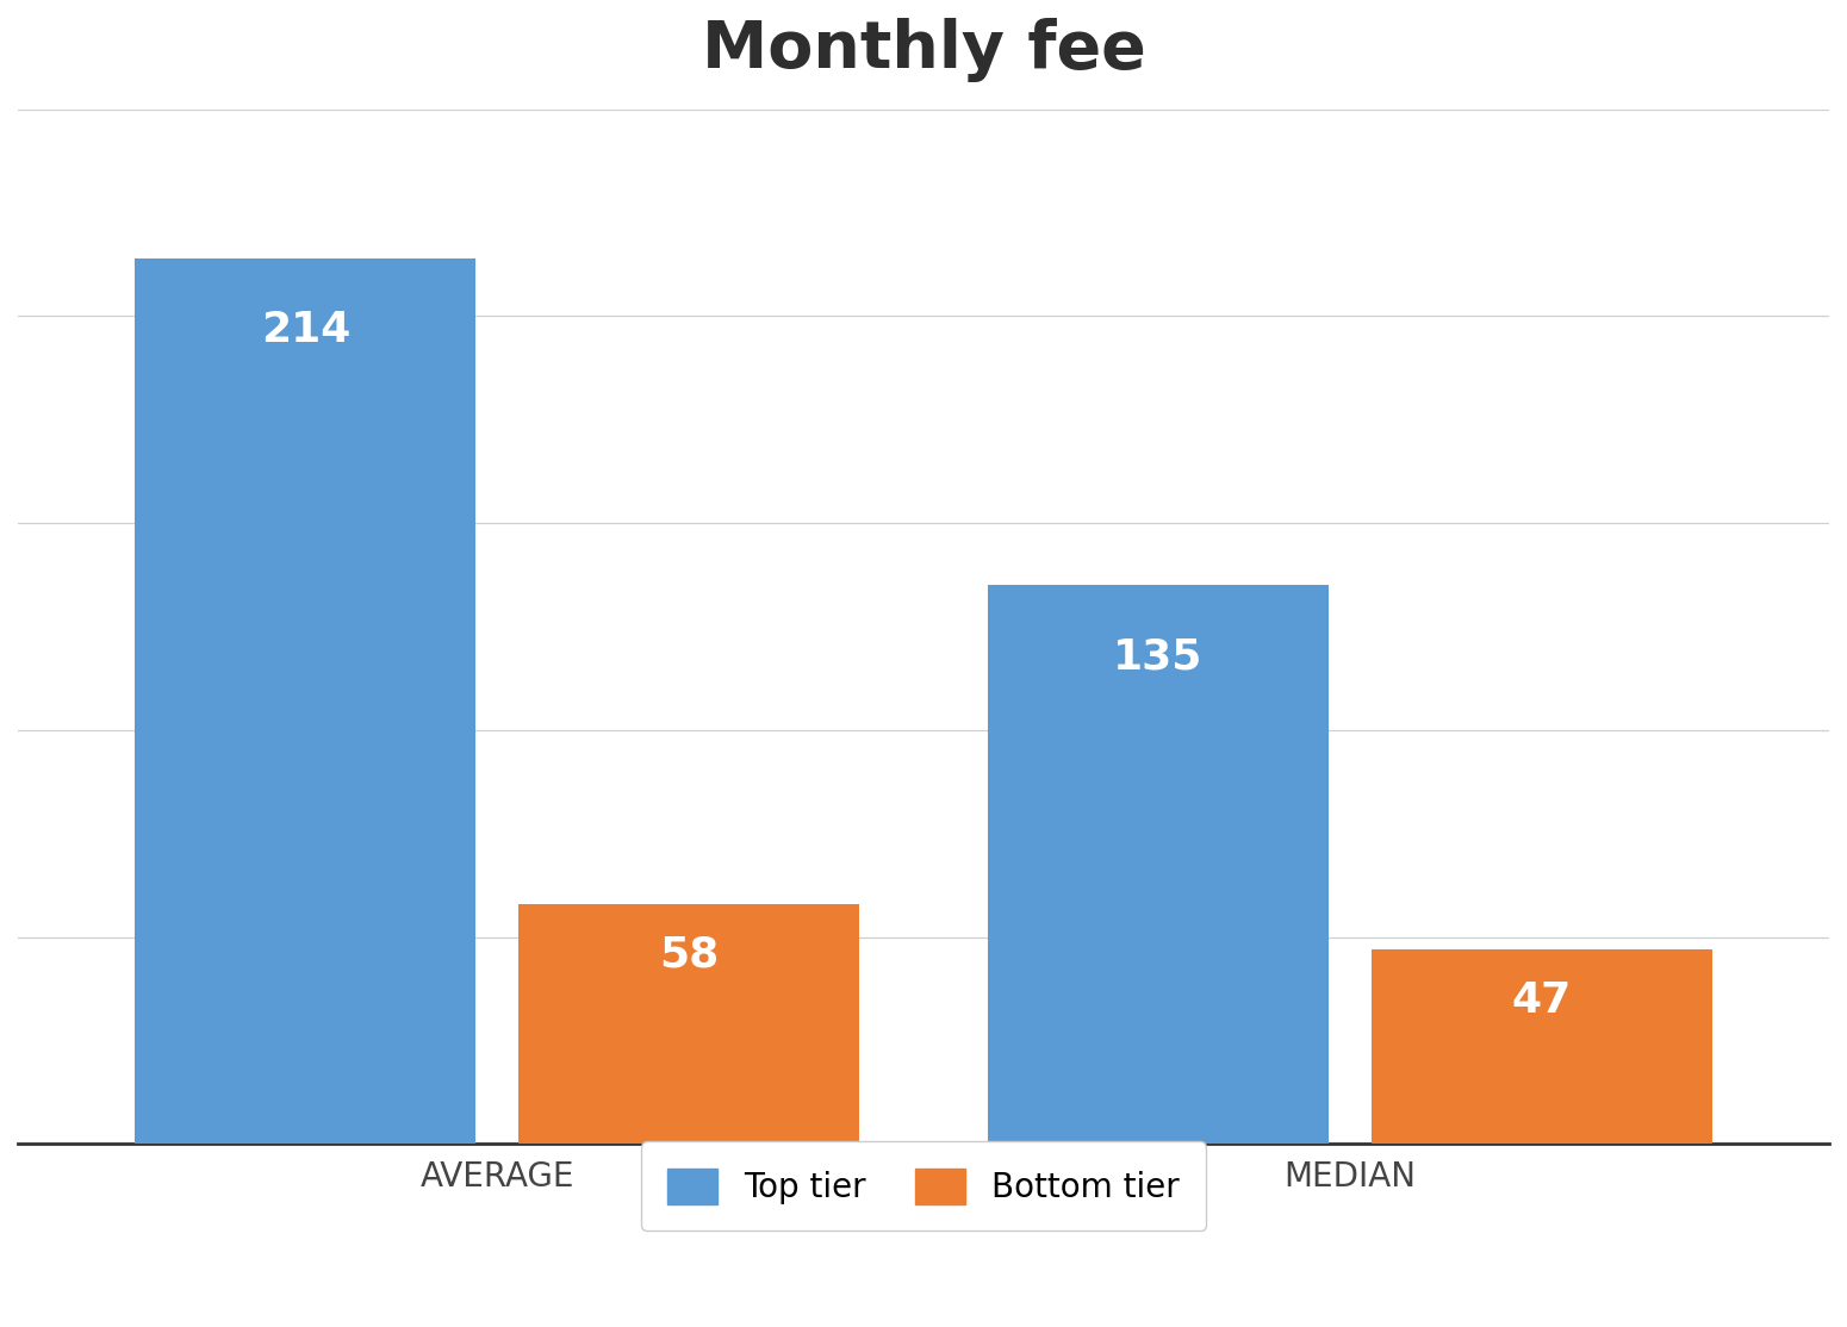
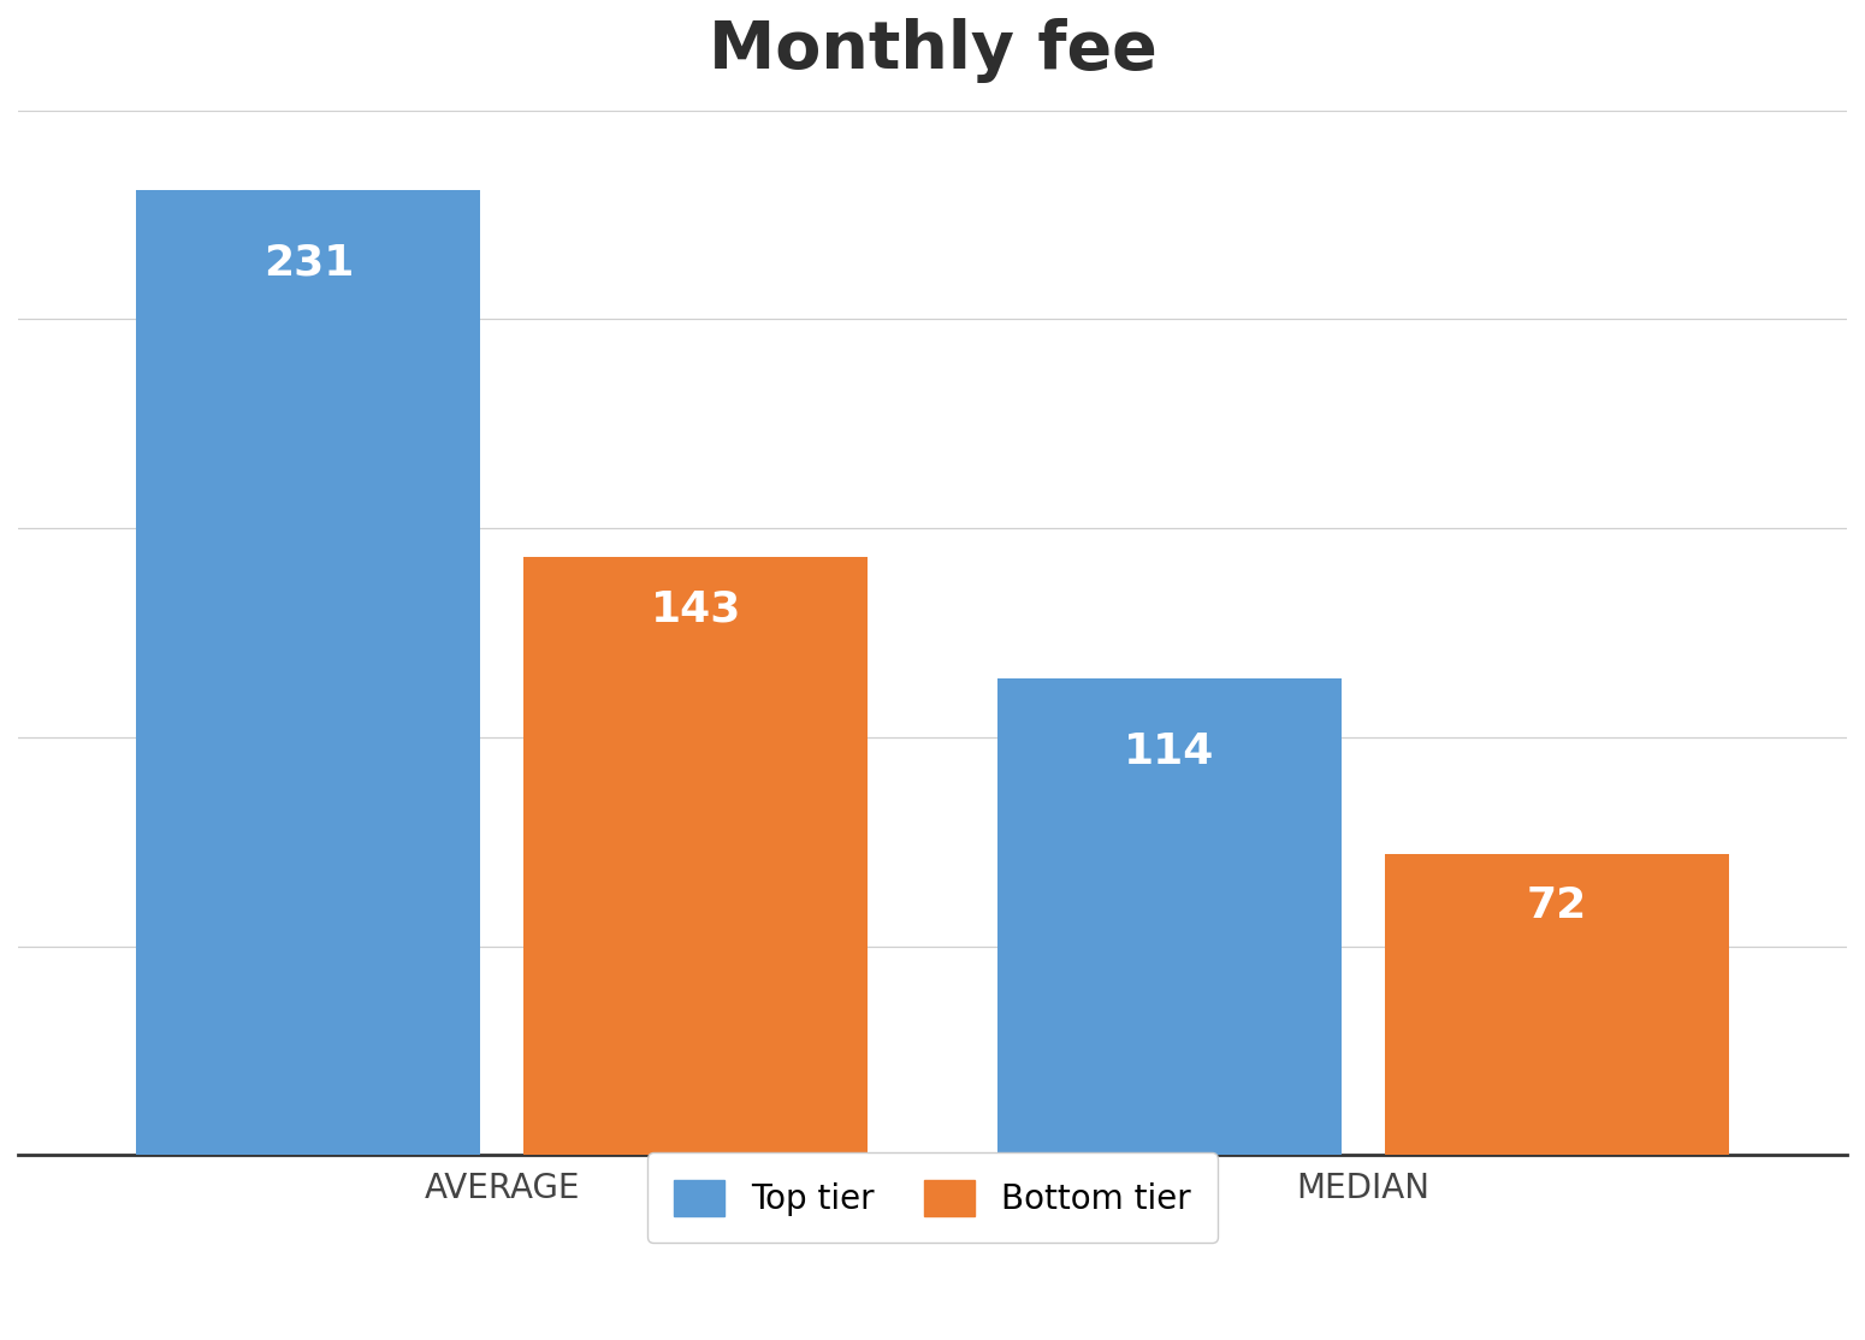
Top tier/AVERAGE: 214 -> 231
Bottom tier/AVERAGE: 58 -> 143
Top tier/MEDIAN: 135 -> 114
Bottom tier/MEDIAN: 47 -> 72
